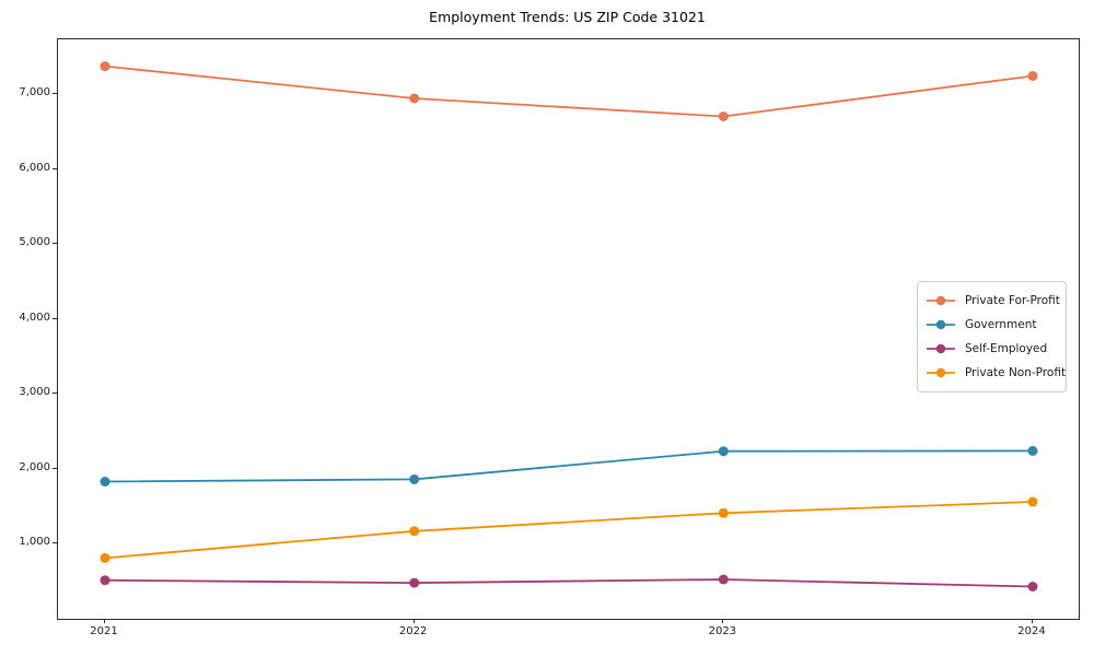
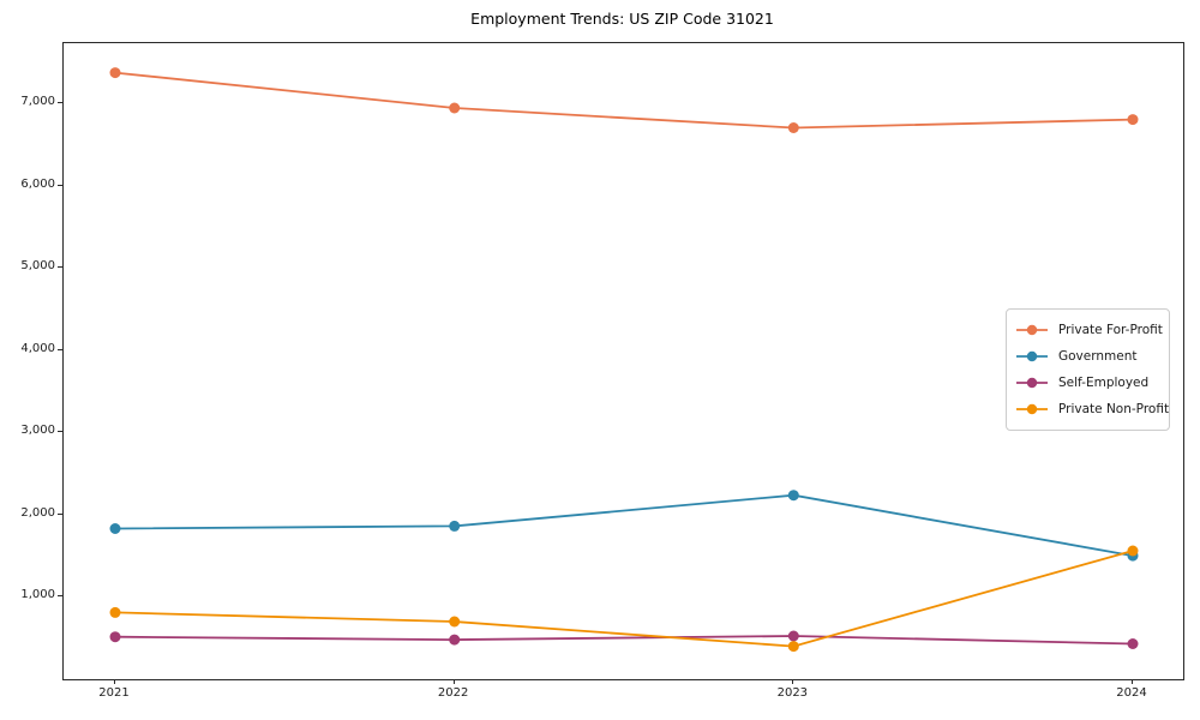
Private Non-Profit/2022: 1200 -> 700
Private Non-Profit/2023: 1400 -> 400
Private For-Profit/2024: 7200 -> 6800
Government/2024: 2200 -> 1500
